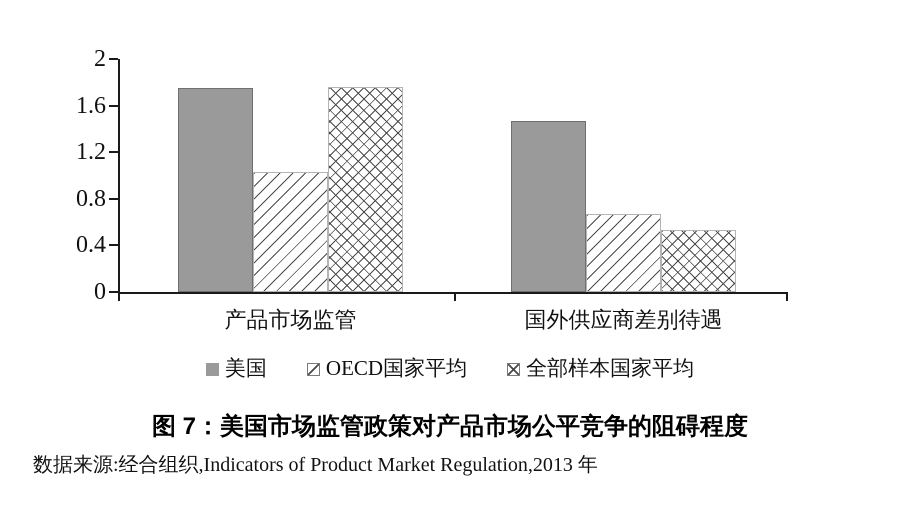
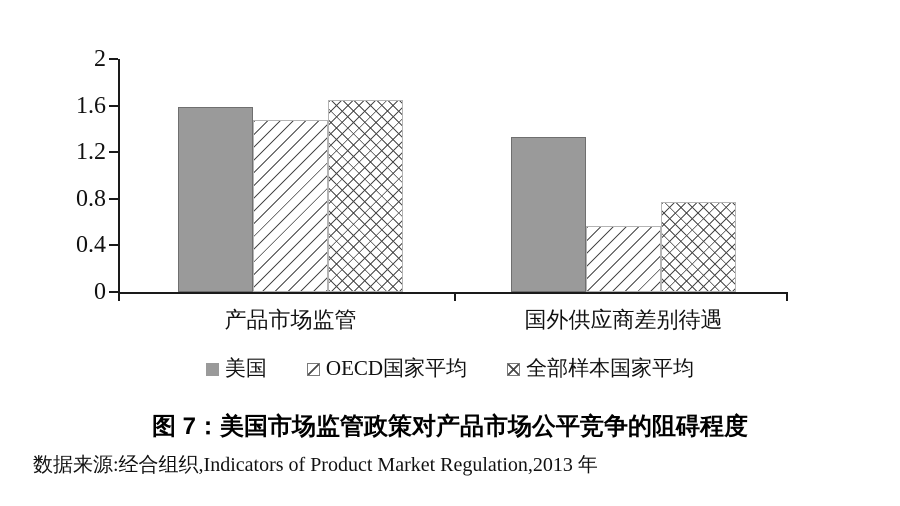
美国/产品市场监管: 1.75 -> 1.59
OECD国家平均/产品市场监管: 1.03 -> 1.48
全部样本国家平均/产品市场监管: 1.76 -> 1.65
美国/国外供应商差别待遇: 1.47 -> 1.33
OECD国家平均/国外供应商差别待遇: 0.67 -> 0.57
全部样本国家平均/国外供应商差别待遇: 0.53 -> 0.77
